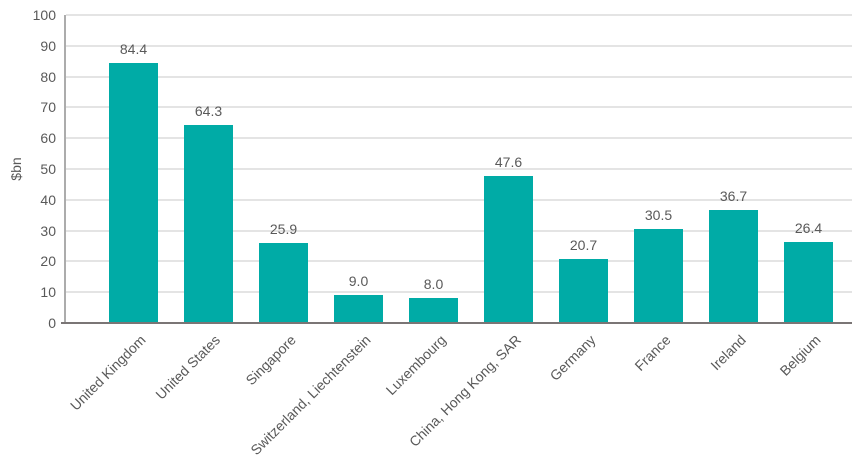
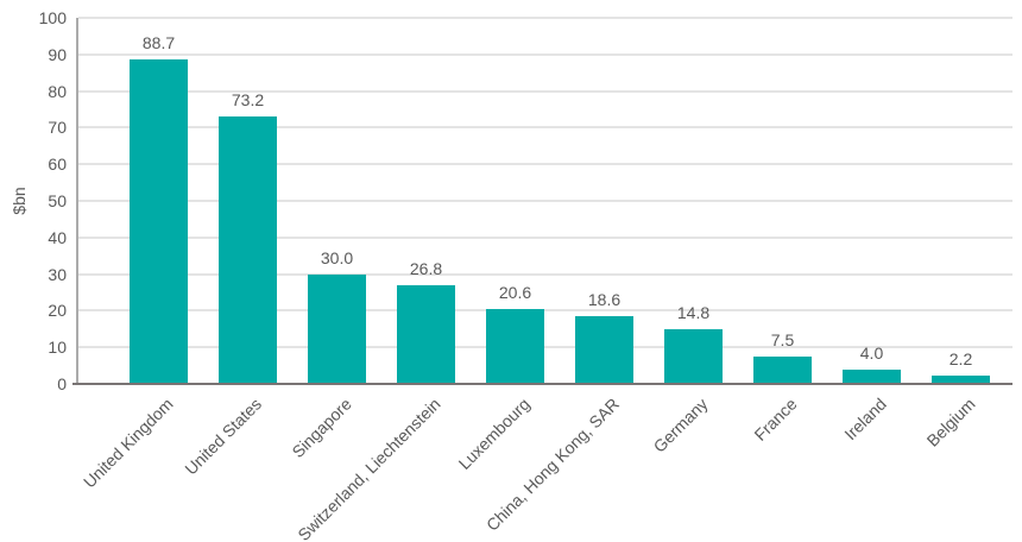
United Kingdom: 84.4 -> 88.7
United States: 64.3 -> 73.2
Singapore: 25.9 -> 30.0
Switzerland, Liechtenstein: 9.0 -> 26.8
Luxembourg: 8.0 -> 20.6
China, Hong Kong, SAR: 47.6 -> 18.6
Germany: 20.7 -> 14.8
France: 30.5 -> 7.5
Ireland: 36.7 -> 4.0
Belgium: 26.4 -> 2.2
